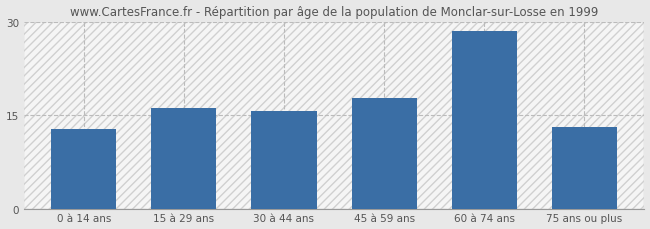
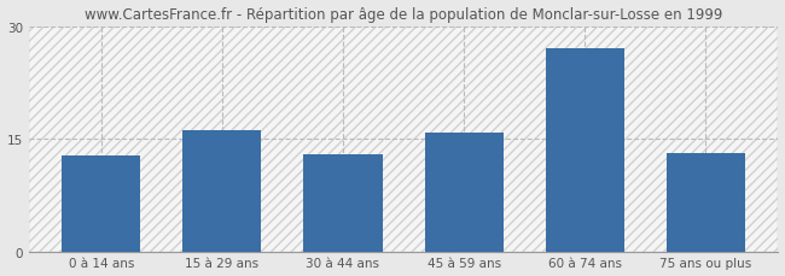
30 à 44 ans: 15.6 -> 13.0
45 à 59 ans: 17.8 -> 15.8
60 à 74 ans: 28.5 -> 27.0
